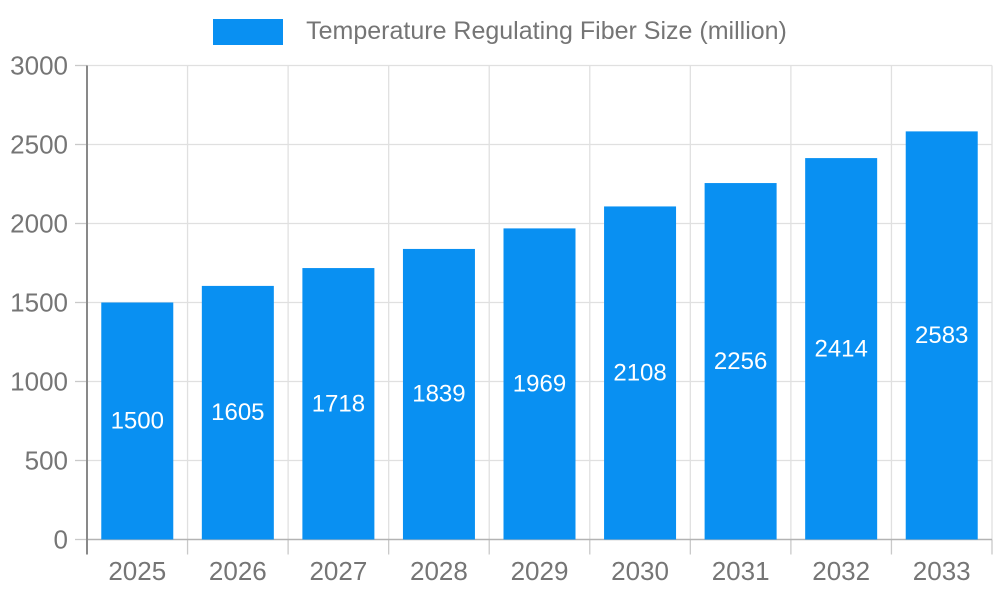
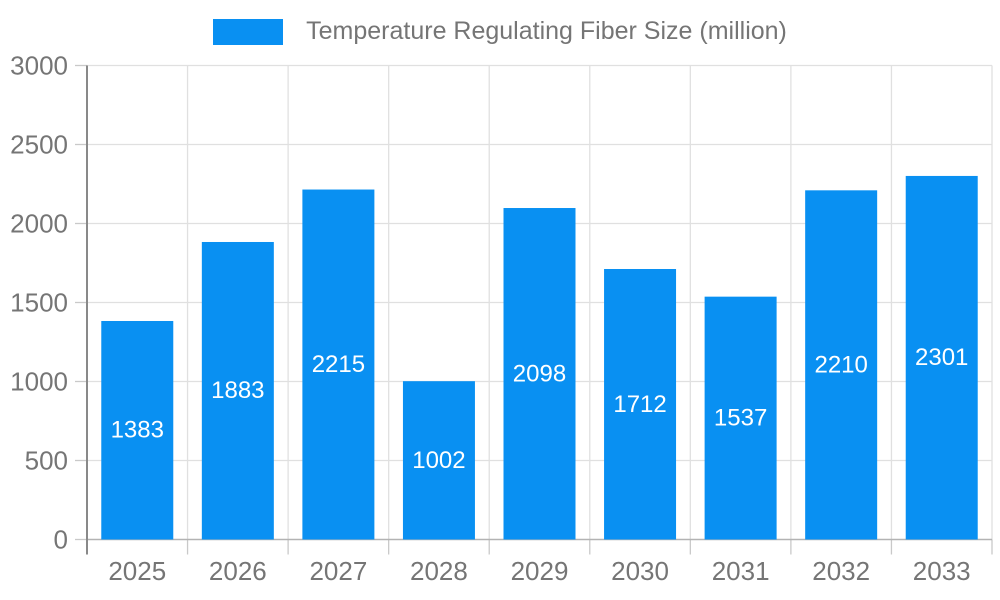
2025: 1500 -> 1383
2026: 1605 -> 1883
2027: 1718 -> 2215
2028: 1839 -> 1002
2029: 1969 -> 2098
2030: 2108 -> 1712
2031: 2256 -> 1537
2032: 2414 -> 2210
2033: 2583 -> 2301
